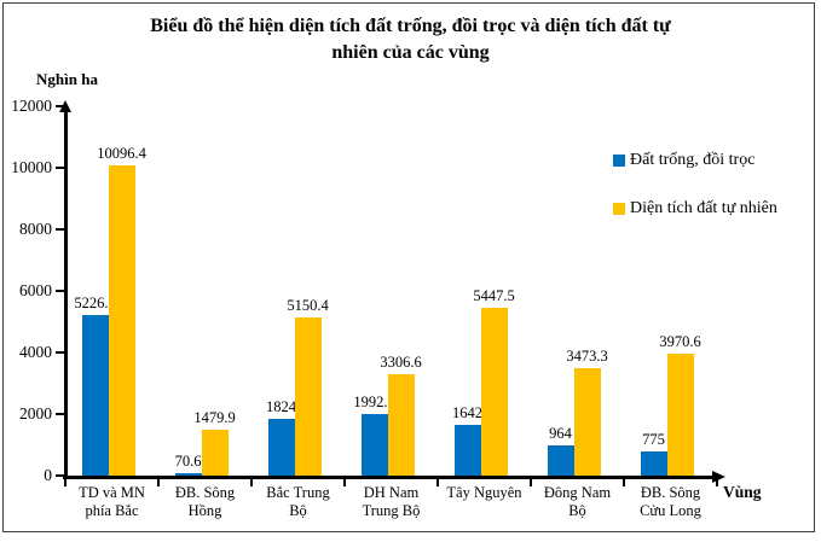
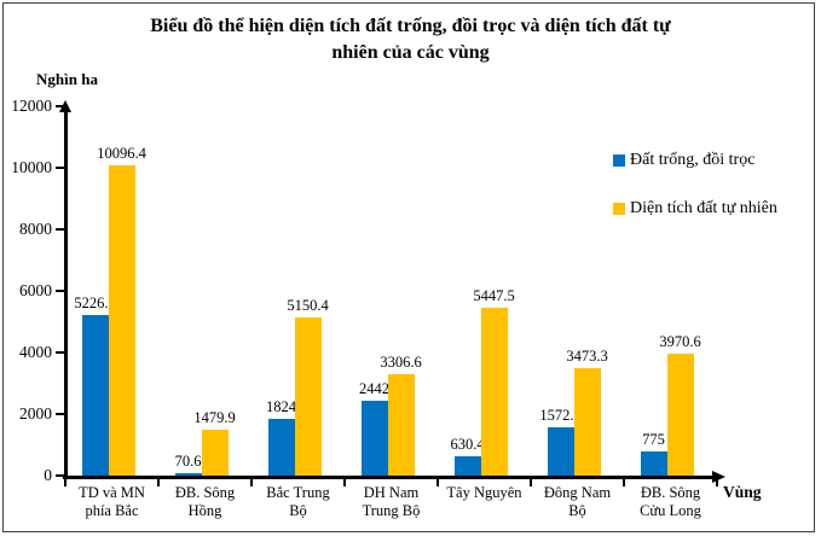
Đất trống, đồi trọc/DH Nam Trung Bộ: 1992.7 -> 2442
Đất trống, đồi trọc/Tây Nguyên: 1642 -> 630.4
Đất trống, đồi trọc/Đông Nam Bộ: 964 -> 1572.9
